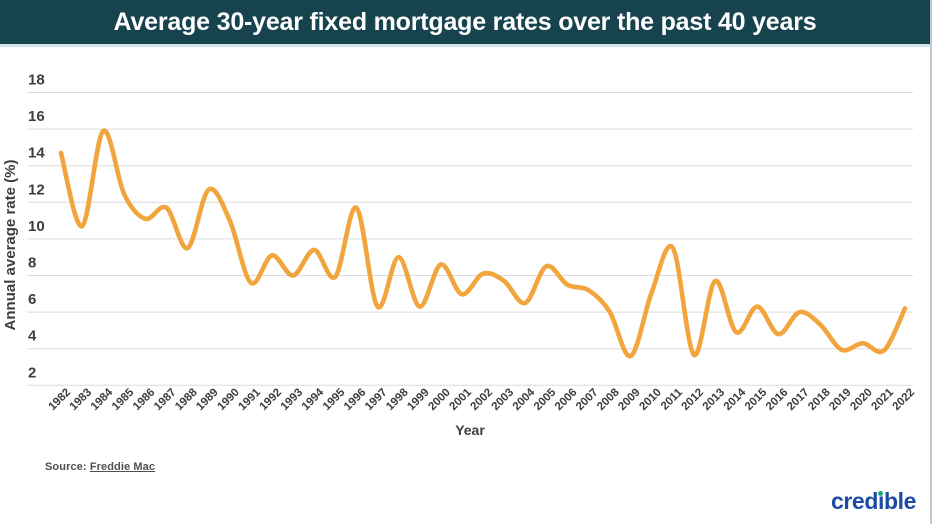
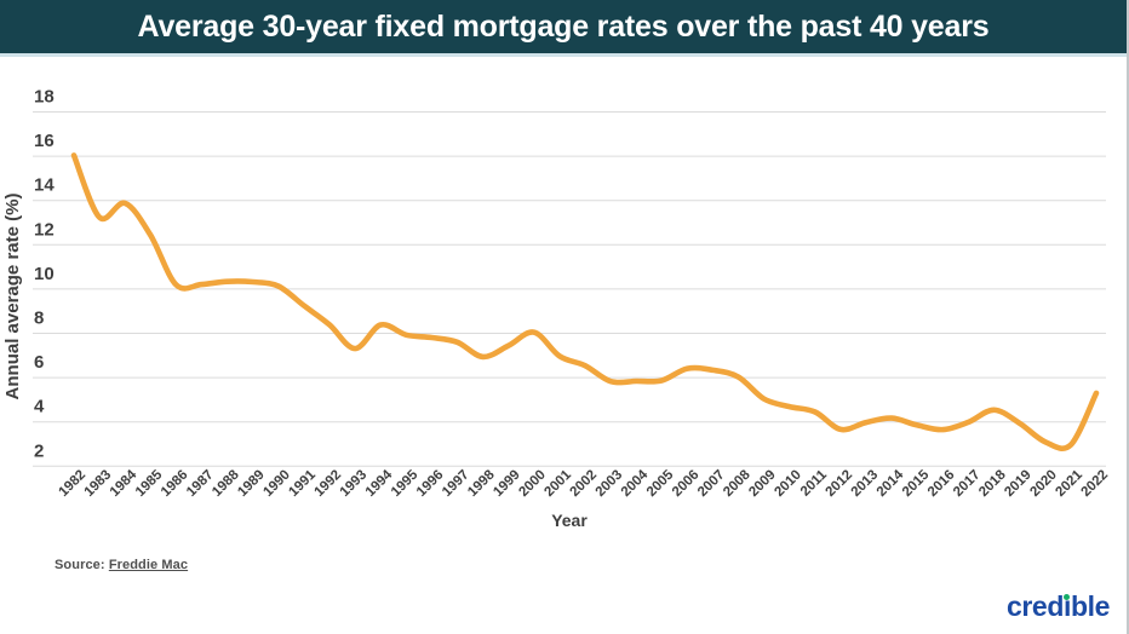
1982: 14.7 -> 16.0
1983: 10.7 -> 13.2
1984: 15.9 -> 13.9
1986: 11.1 -> 10.2
1987: 11.7 -> 10.2
1988: 9.5 -> 10.3
1989: 12.7 -> 10.3
1990: 11.0 -> 10.1
1991: 7.6 -> 9.2
1992: 9.1 -> 8.4
1993: 8.0 -> 7.3
1994: 9.4 -> 8.4
1996: 11.7 -> 7.8
1997: 6.3 -> 7.6
1998: 9.0 -> 6.9
1999: 6.3 -> 7.4
2000: 8.6 -> 8.1
2002: 8.1 -> 6.5
2003: 7.7 -> 5.8
2004: 6.5 -> 5.8
2005: 8.5 -> 5.9
2006: 7.5 -> 6.4
2007: 7.2 -> 6.3
2009: 3.6 -> 5.0
2010: 7.1 -> 4.7
2011: 9.5 -> 4.5
2013: 7.7 -> 4.0
2014: 4.9 -> 4.2
2015: 6.3 -> 3.9
2016: 4.8 -> 3.6
2017: 6.0 -> 4.0
2018: 5.3 -> 4.5
2020: 4.3 -> 3.1
2021: 3.9 -> 3.0
2022: 6.2 -> 5.3
